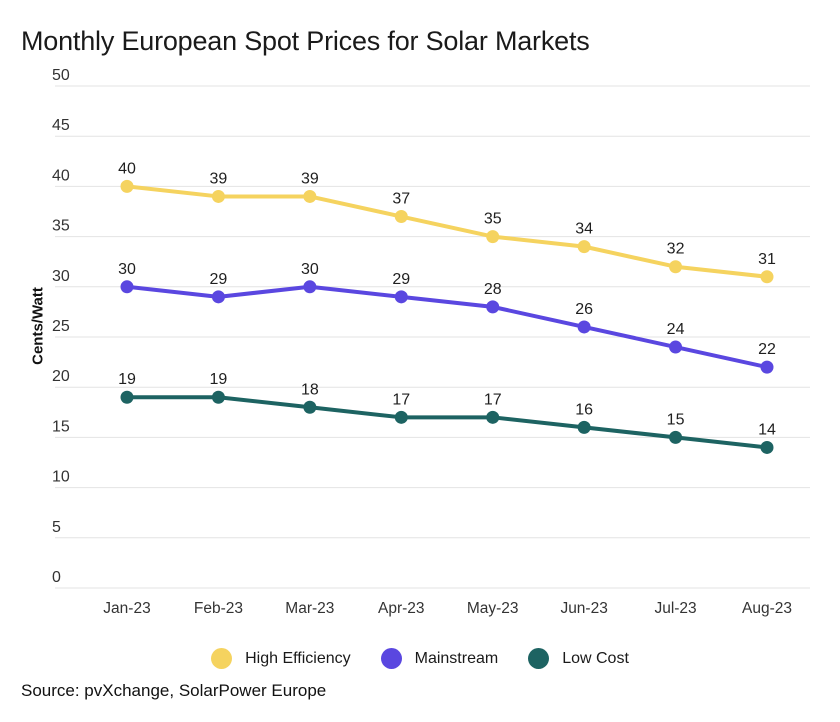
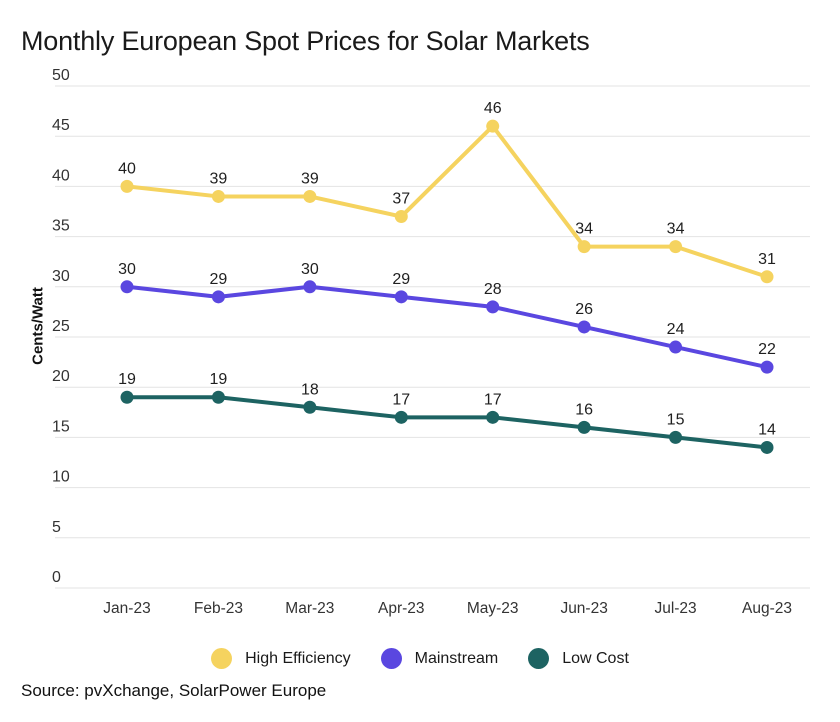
High Efficiency/May-23: 35 -> 46
High Efficiency/Jul-23: 32 -> 34
